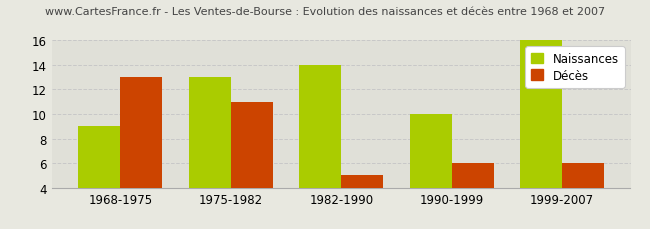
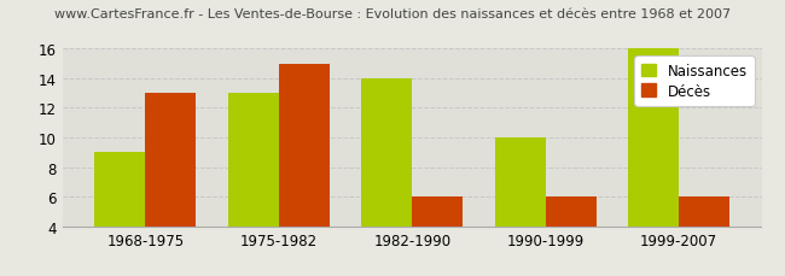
Décès/1975-1982: 11 -> 15
Décès/1982-1990: 5 -> 6
